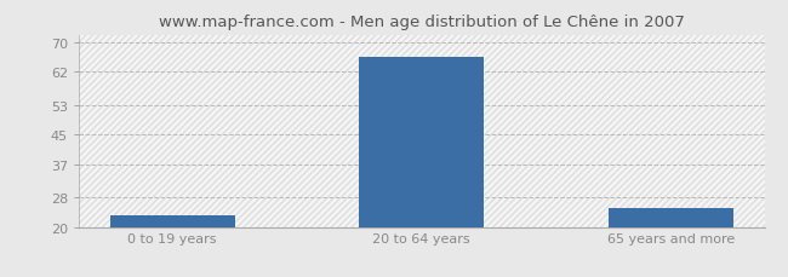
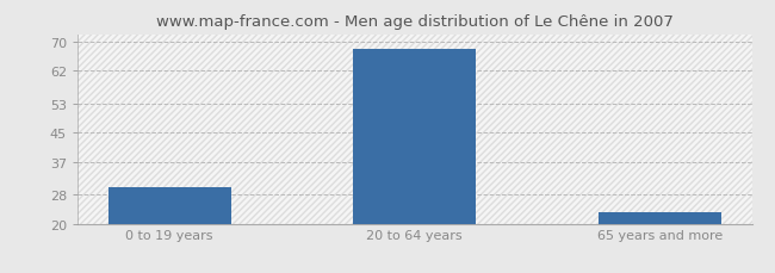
0 to 19 years: 23 -> 30
20 to 64 years: 66 -> 68
65 years and more: 25 -> 23
